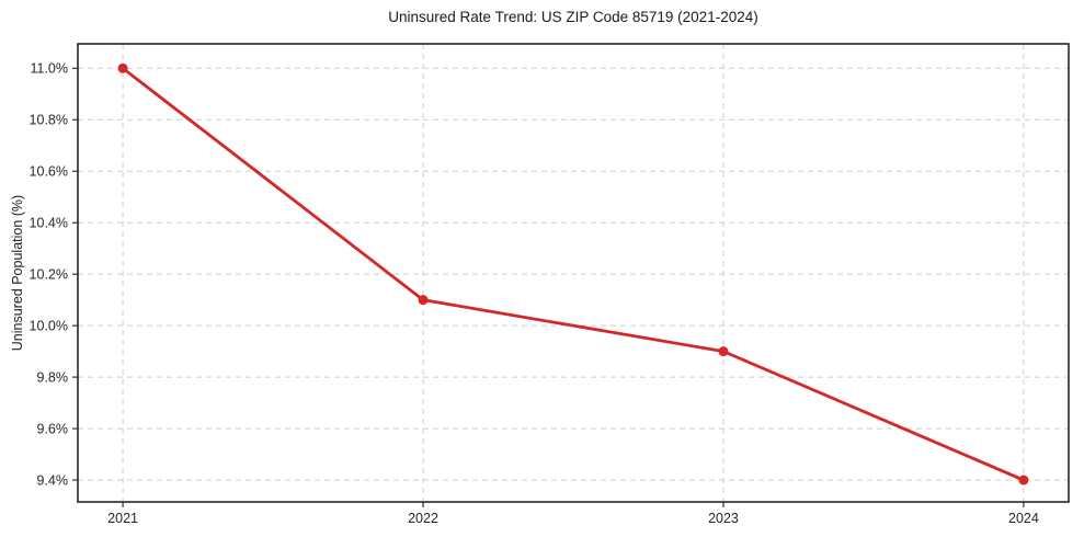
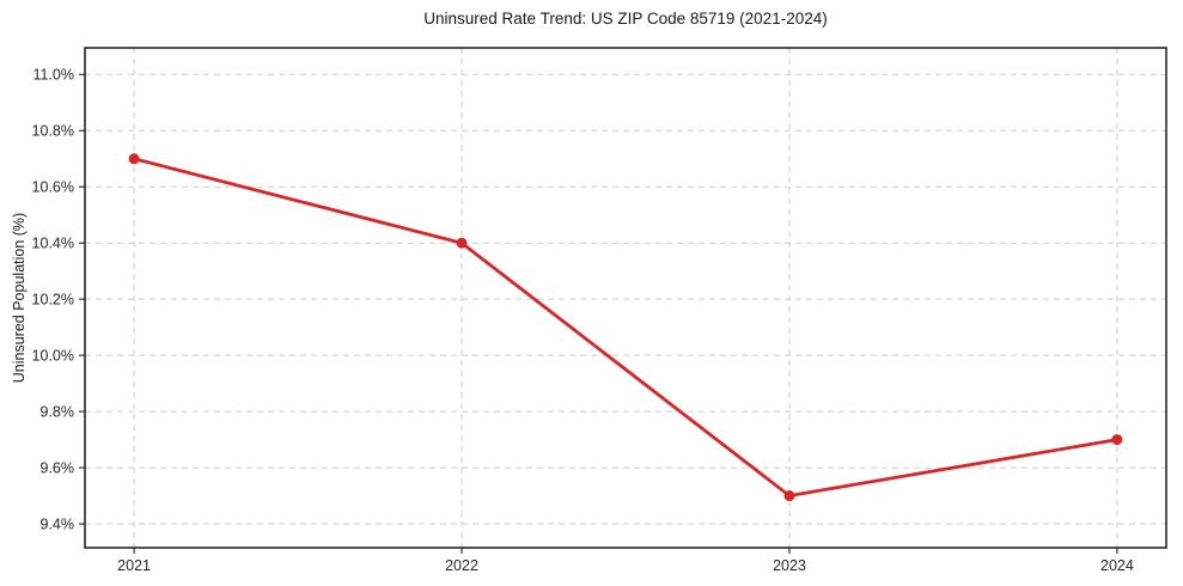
2021: 11.0% -> 10.7%
2022: 10.1% -> 10.4%
2023: 9.9% -> 9.5%
2024: 9.4% -> 9.7%
